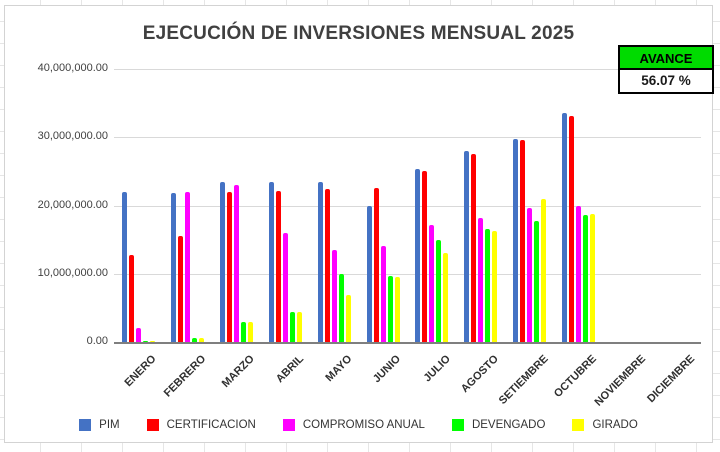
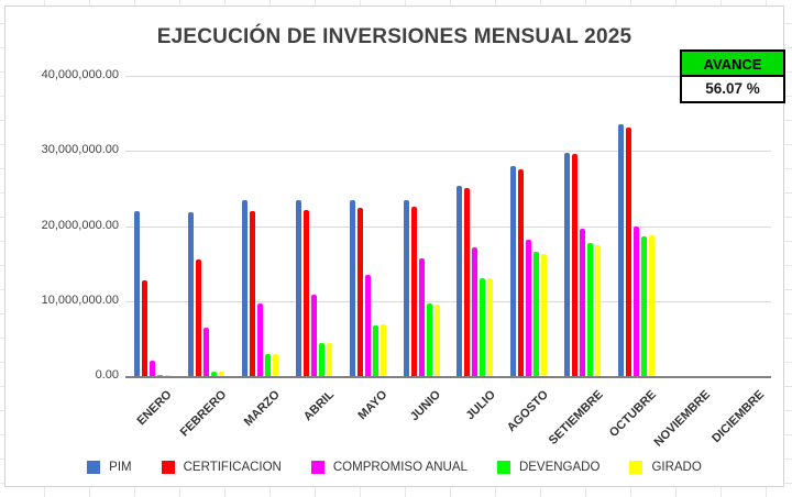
COMPROMISO ANUAL/FEBRERO: 22000000 -> 6000000
COMPROMISO ANUAL/MARZO: 23000000 -> 10000000
COMPROMISO ANUAL/ABRIL: 16000000 -> 11000000
DEVENGADO/MAYO: 10000000 -> 7000000
PIM/JUNIO: 20000000 -> 24000000
COMPROMISO ANUAL/JUNIO: 14000000 -> 16000000
DEVENGADO/JULIO: 15000000 -> 13000000
GIRADO/SETIEMBRE: 21000000 -> 18000000
